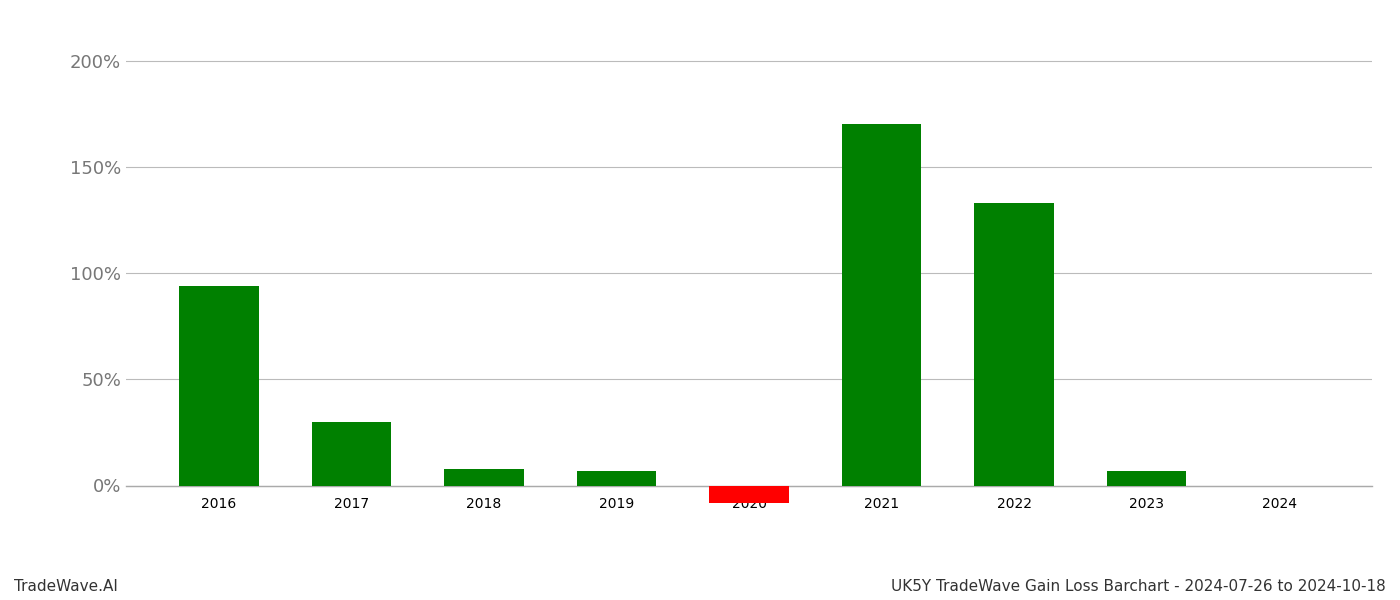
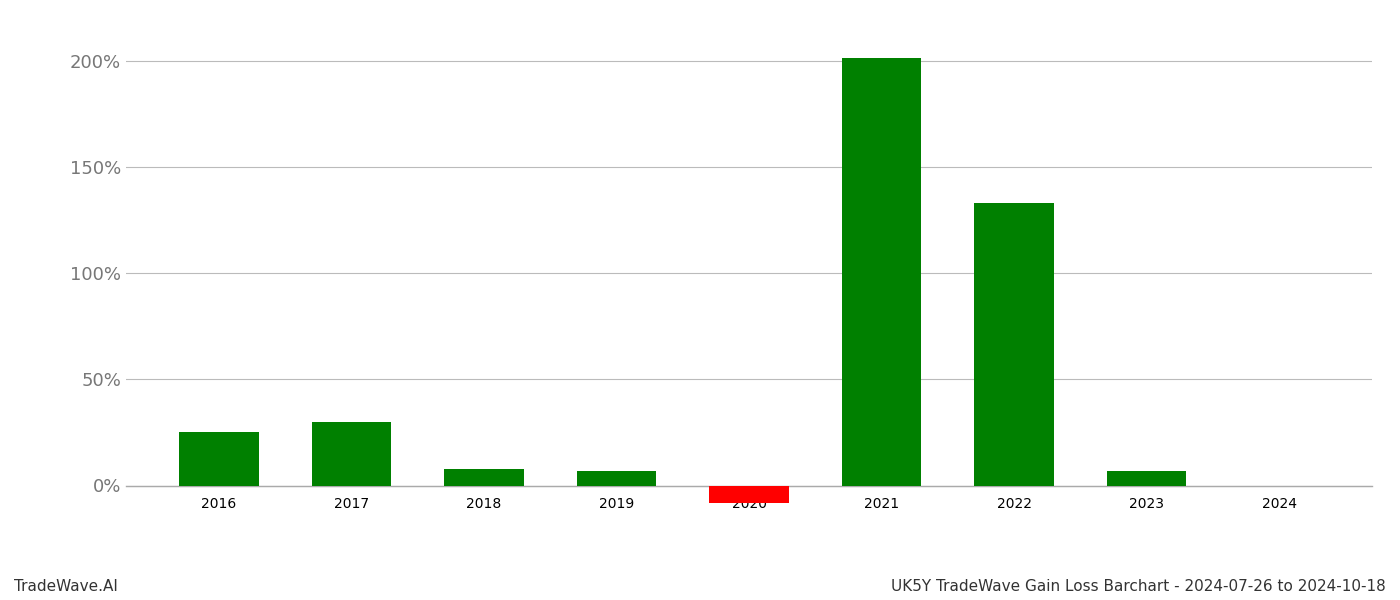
2016: 94% -> 25%
2021: 170% -> 201%
